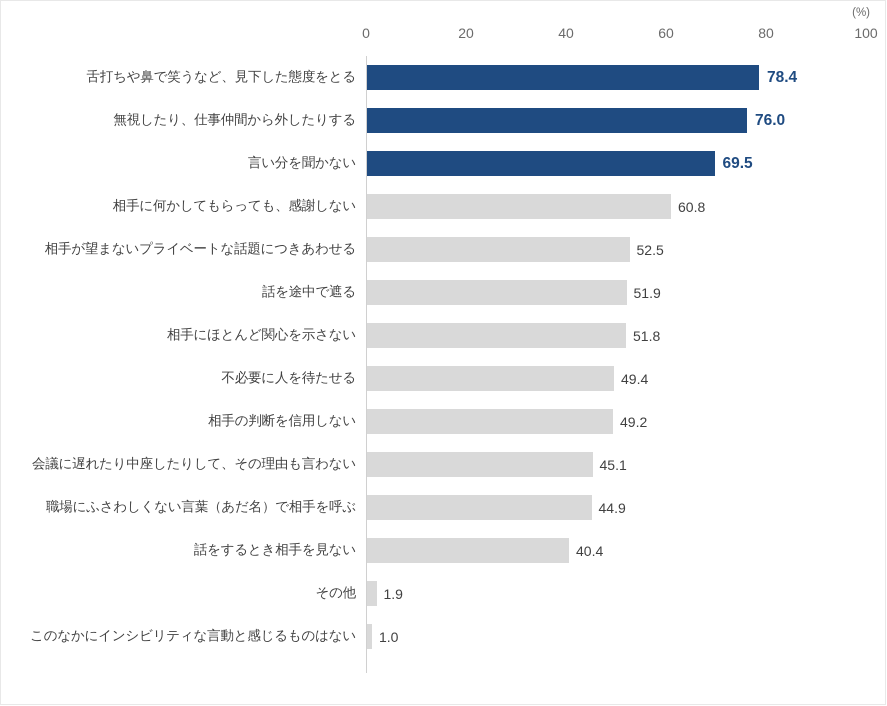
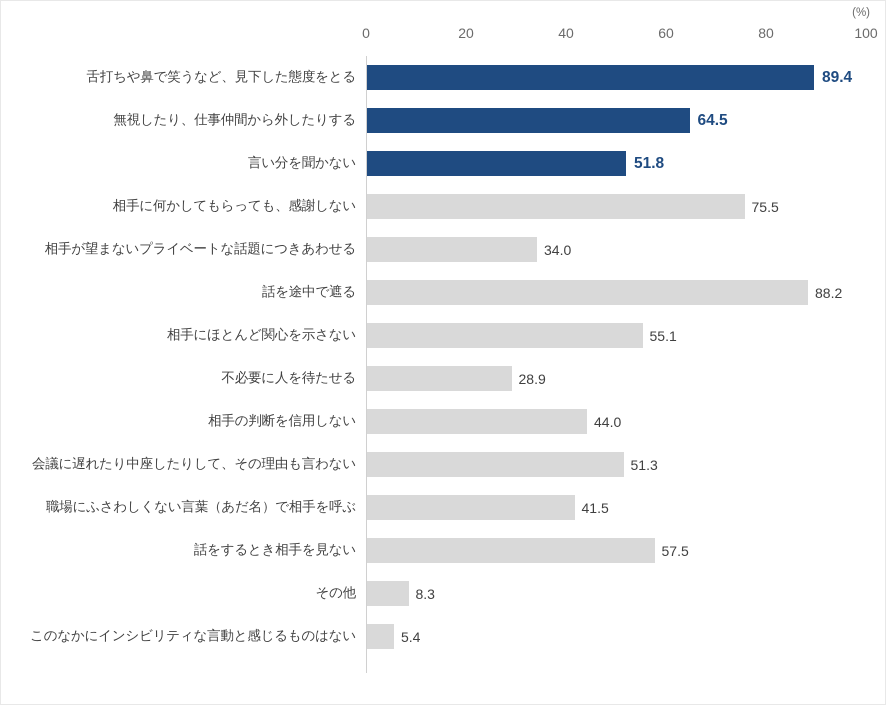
舌打ちや鼻で笑うなど、見下した態度をとる: 78.4 -> 89.4
無視したり、仕事仲間から外したりする: 76.0 -> 64.5
言い分を聞かない: 69.5 -> 51.8
相手に何かしてもらっても、感謝しない: 60.8 -> 75.5
相手が望まないプライベートな話題につきあわせる: 52.5 -> 34.0
話を途中で遮る: 51.9 -> 88.2
相手にほとんど関心を示さない: 51.8 -> 55.1
不必要に人を待たせる: 49.4 -> 28.9
相手の判断を信用しない: 49.2 -> 44.0
会議に遅れたり中座したりして、その理由も言わない: 45.1 -> 51.3
職場にふさわしくない言葉（あだ名）で相手を呼ぶ: 44.9 -> 41.5
話をするとき相手を見ない: 40.4 -> 57.5
その他: 1.9 -> 8.3
このなかにインシビリティな言動と感じるものはない: 1.0 -> 5.4
